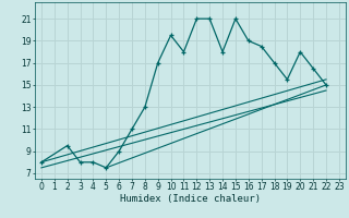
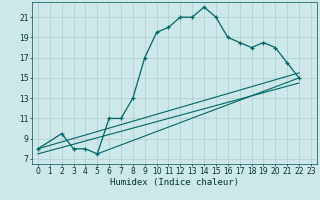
6: 9.0 -> 11.0
11: 18.0 -> 20.0
14: 18.0 -> 22.0
18: 17.0 -> 18.0
19: 15.5 -> 18.5
